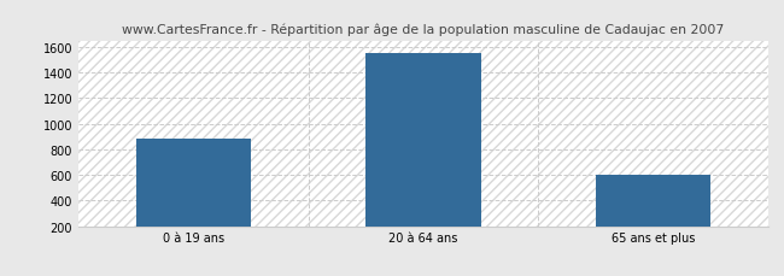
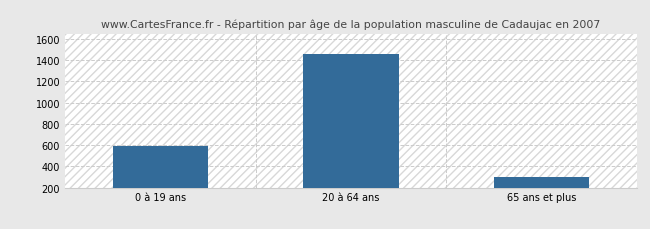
0 à 19 ans: 880 -> 590
20 à 64 ans: 1550 -> 1460
65 ans et plus: 600 -> 300
